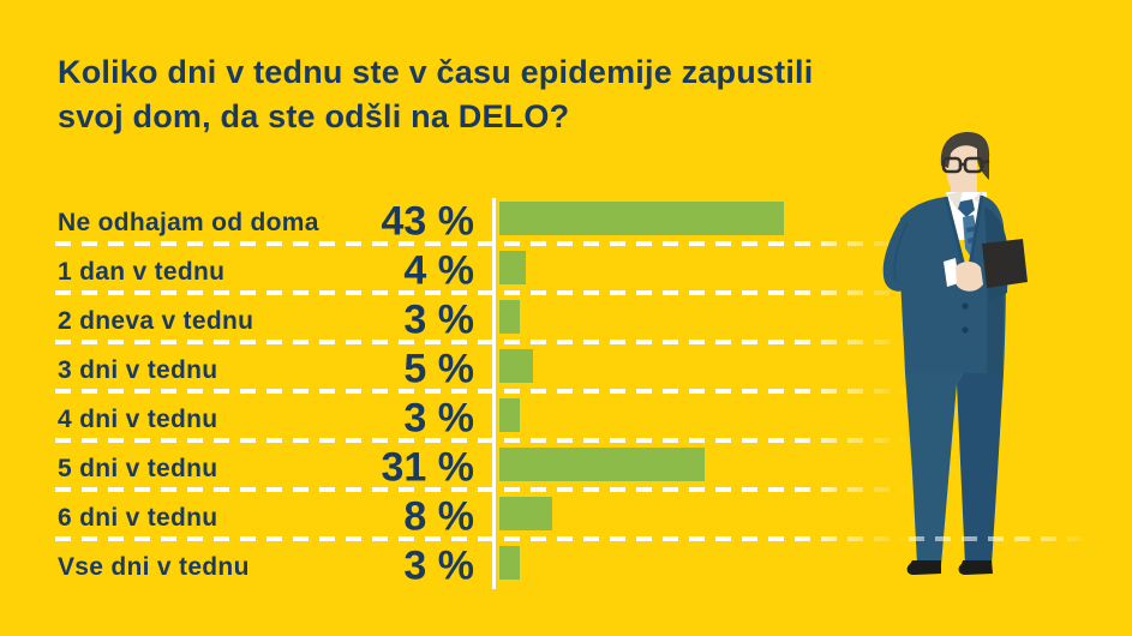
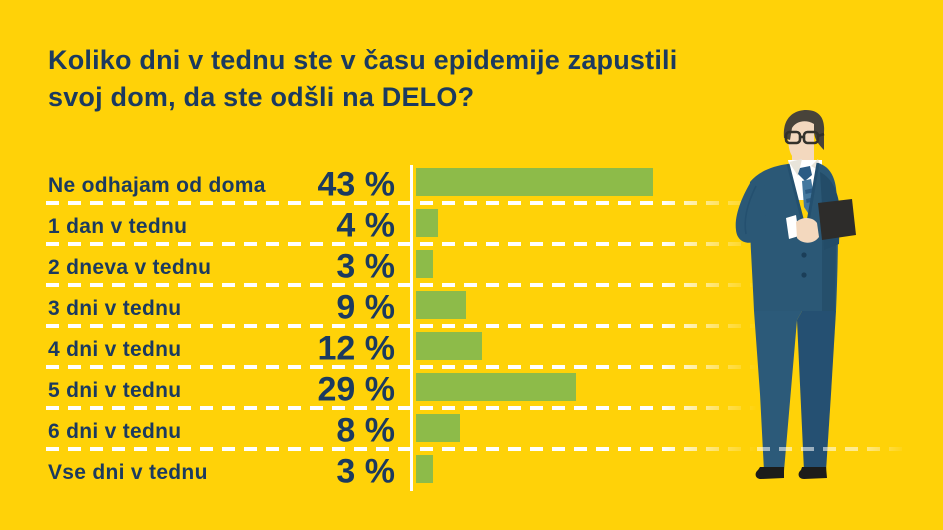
3 dni v tednu: 5 -> 9
4 dni v tednu: 3 -> 12
5 dni v tednu: 31 -> 29
